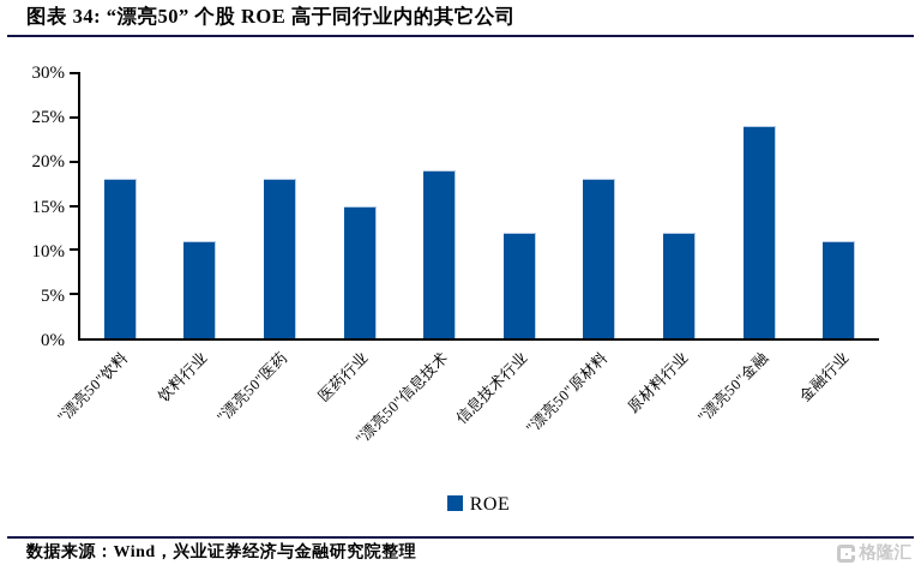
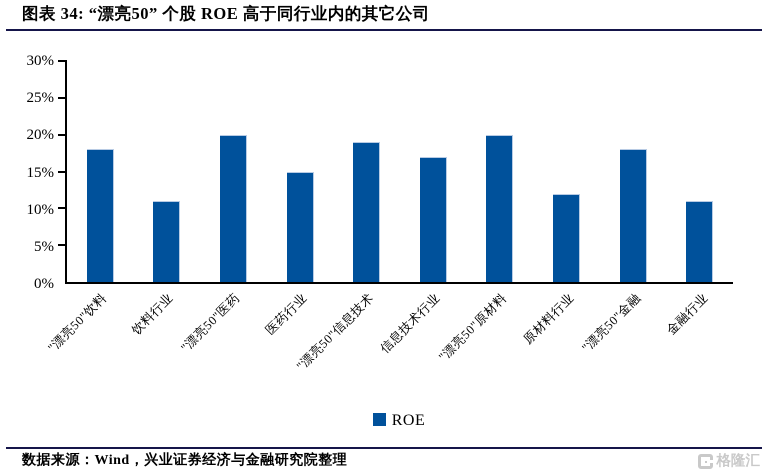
"漂亮50"医药: 18% -> 20%
信息技术行业: 12% -> 17%
"漂亮50"原材料: 18% -> 20%
"漂亮50"金融: 24% -> 18%
